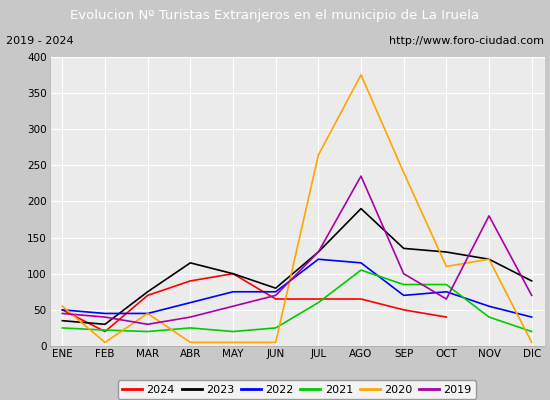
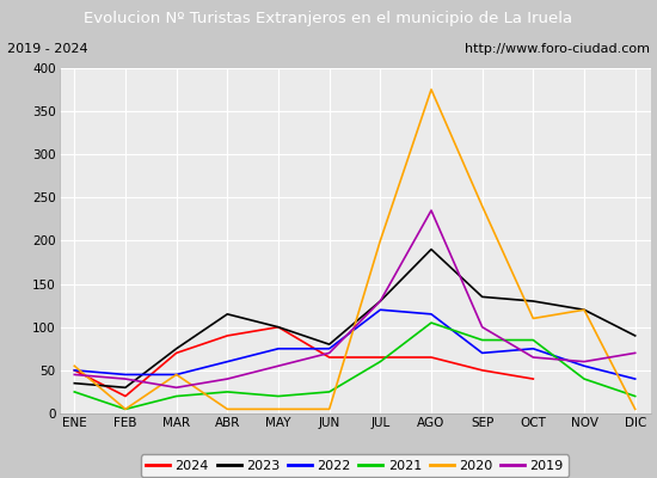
2021/FEB: 22 -> 5
2020/JUL: 264 -> 200
2019/NOV: 180 -> 60
